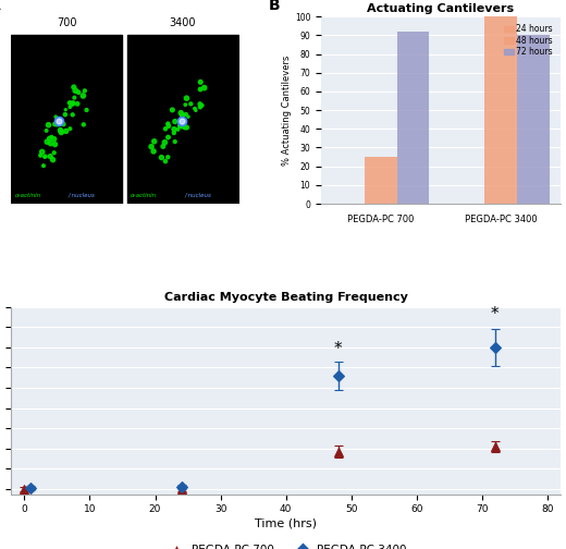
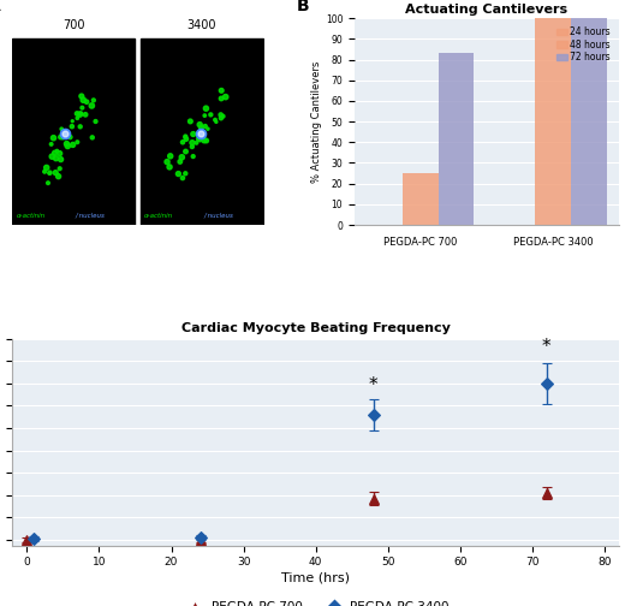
Actuating Cantilevers/72 hours/PEGDA-PC 700: 92 -> 83
Actuating Cantilevers/72 hours/PEGDA-PC 3400: 90 -> 100
